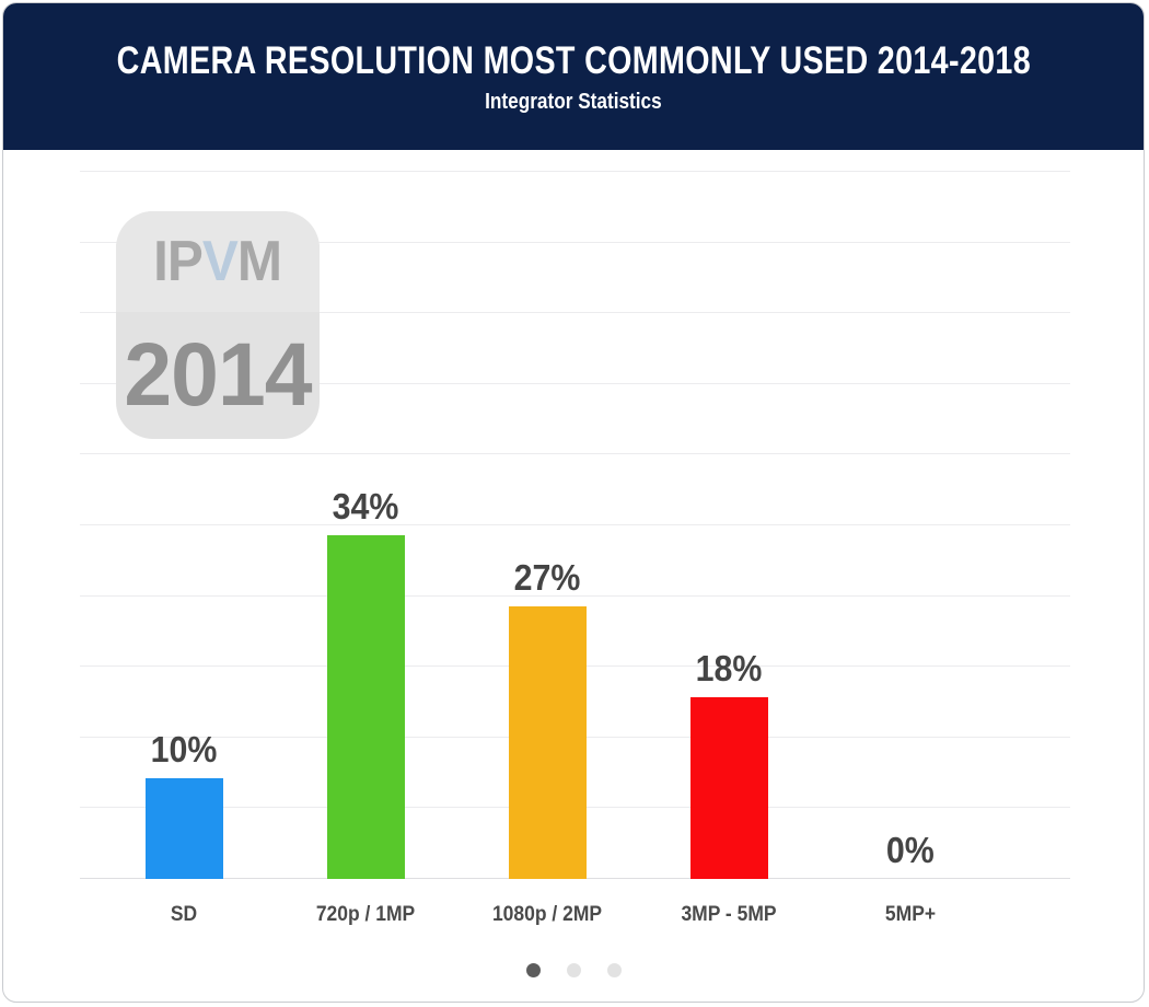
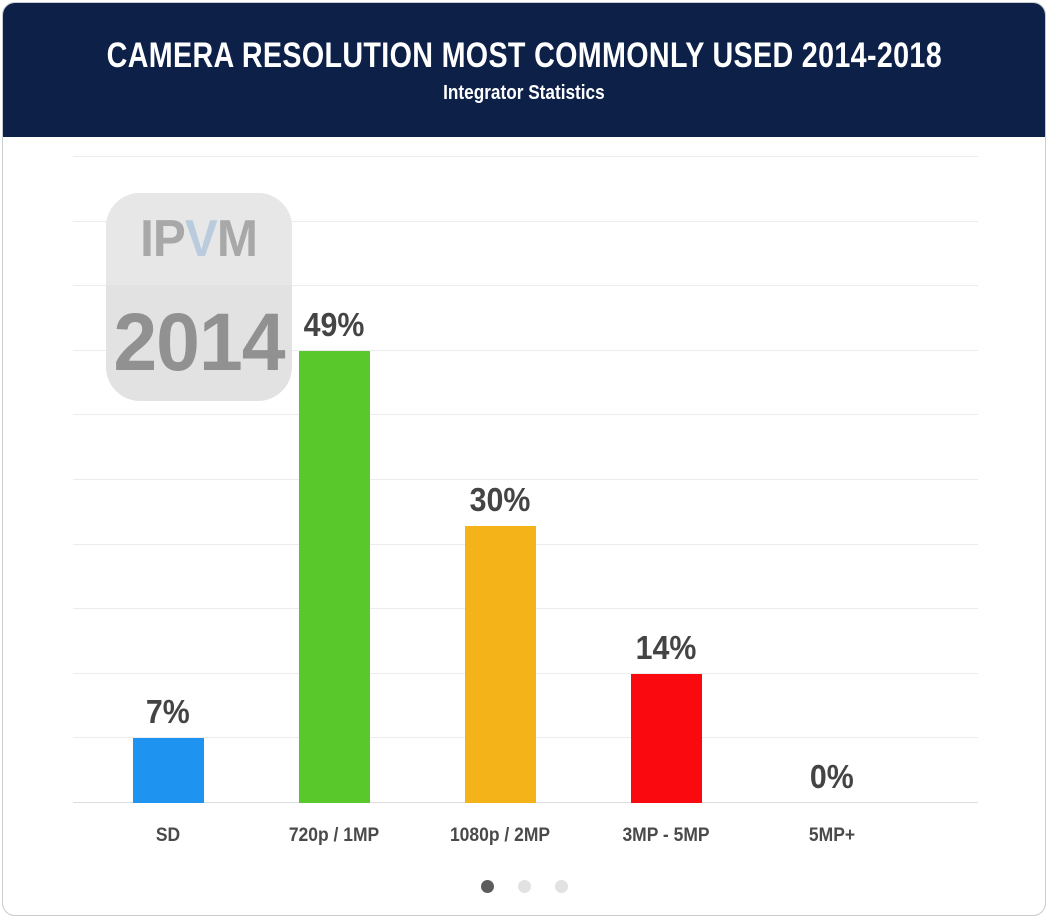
SD: 10% -> 7%
720p / 1MP: 34% -> 49%
1080p / 2MP: 27% -> 30%
3MP - 5MP: 18% -> 14%
